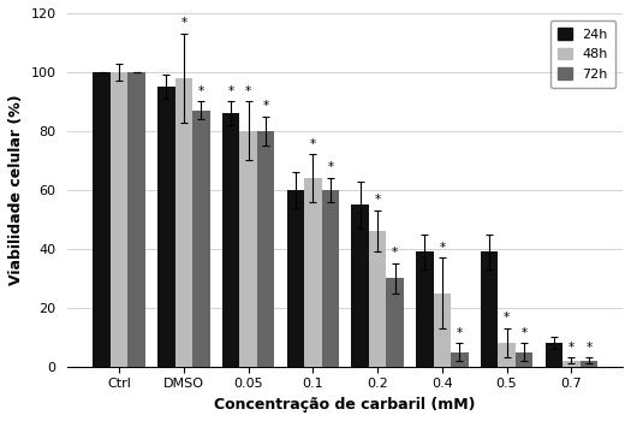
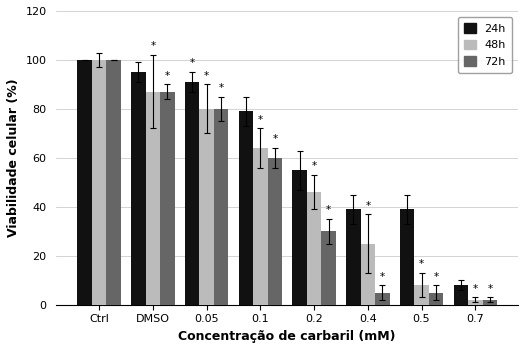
48h/DMSO: 98 -> 87
24h/0.05: 86 -> 91
24h/0.1: 60 -> 79
